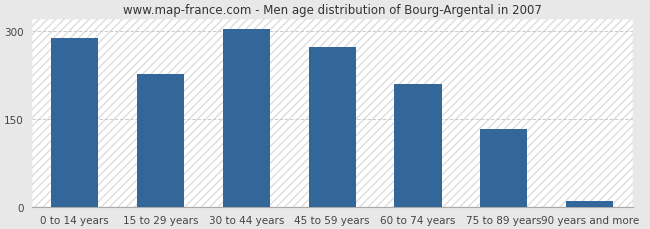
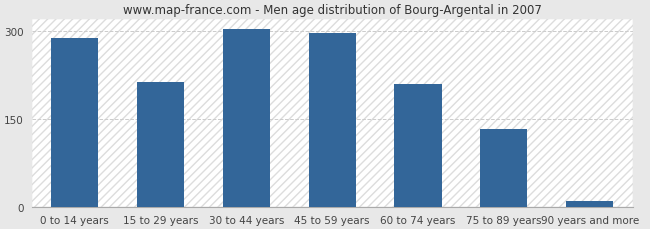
15 to 29 years: 226 -> 213
45 to 59 years: 272 -> 295
